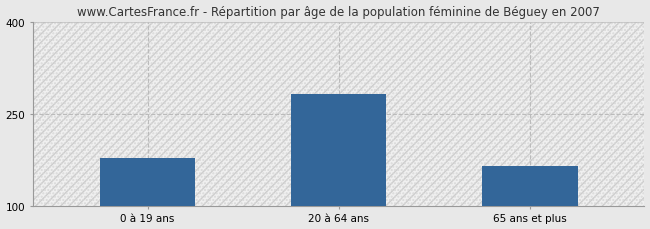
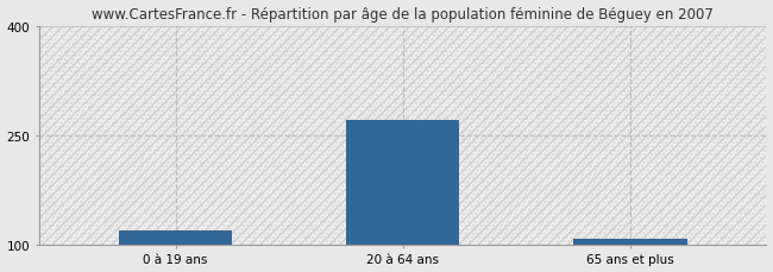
0 à 19 ans: 178 -> 120
20 à 64 ans: 282 -> 270
65 ans et plus: 164 -> 108
